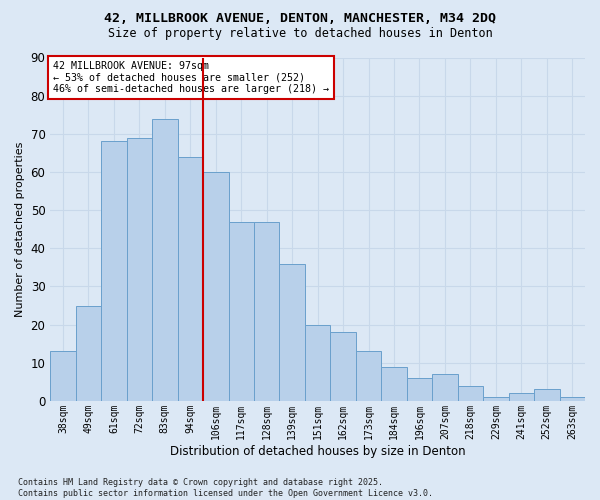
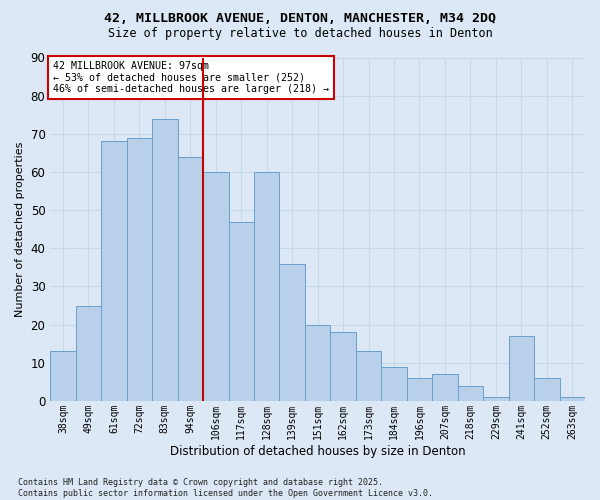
128sqm: 47 -> 60
241sqm: 2 -> 17
252sqm: 3 -> 6
